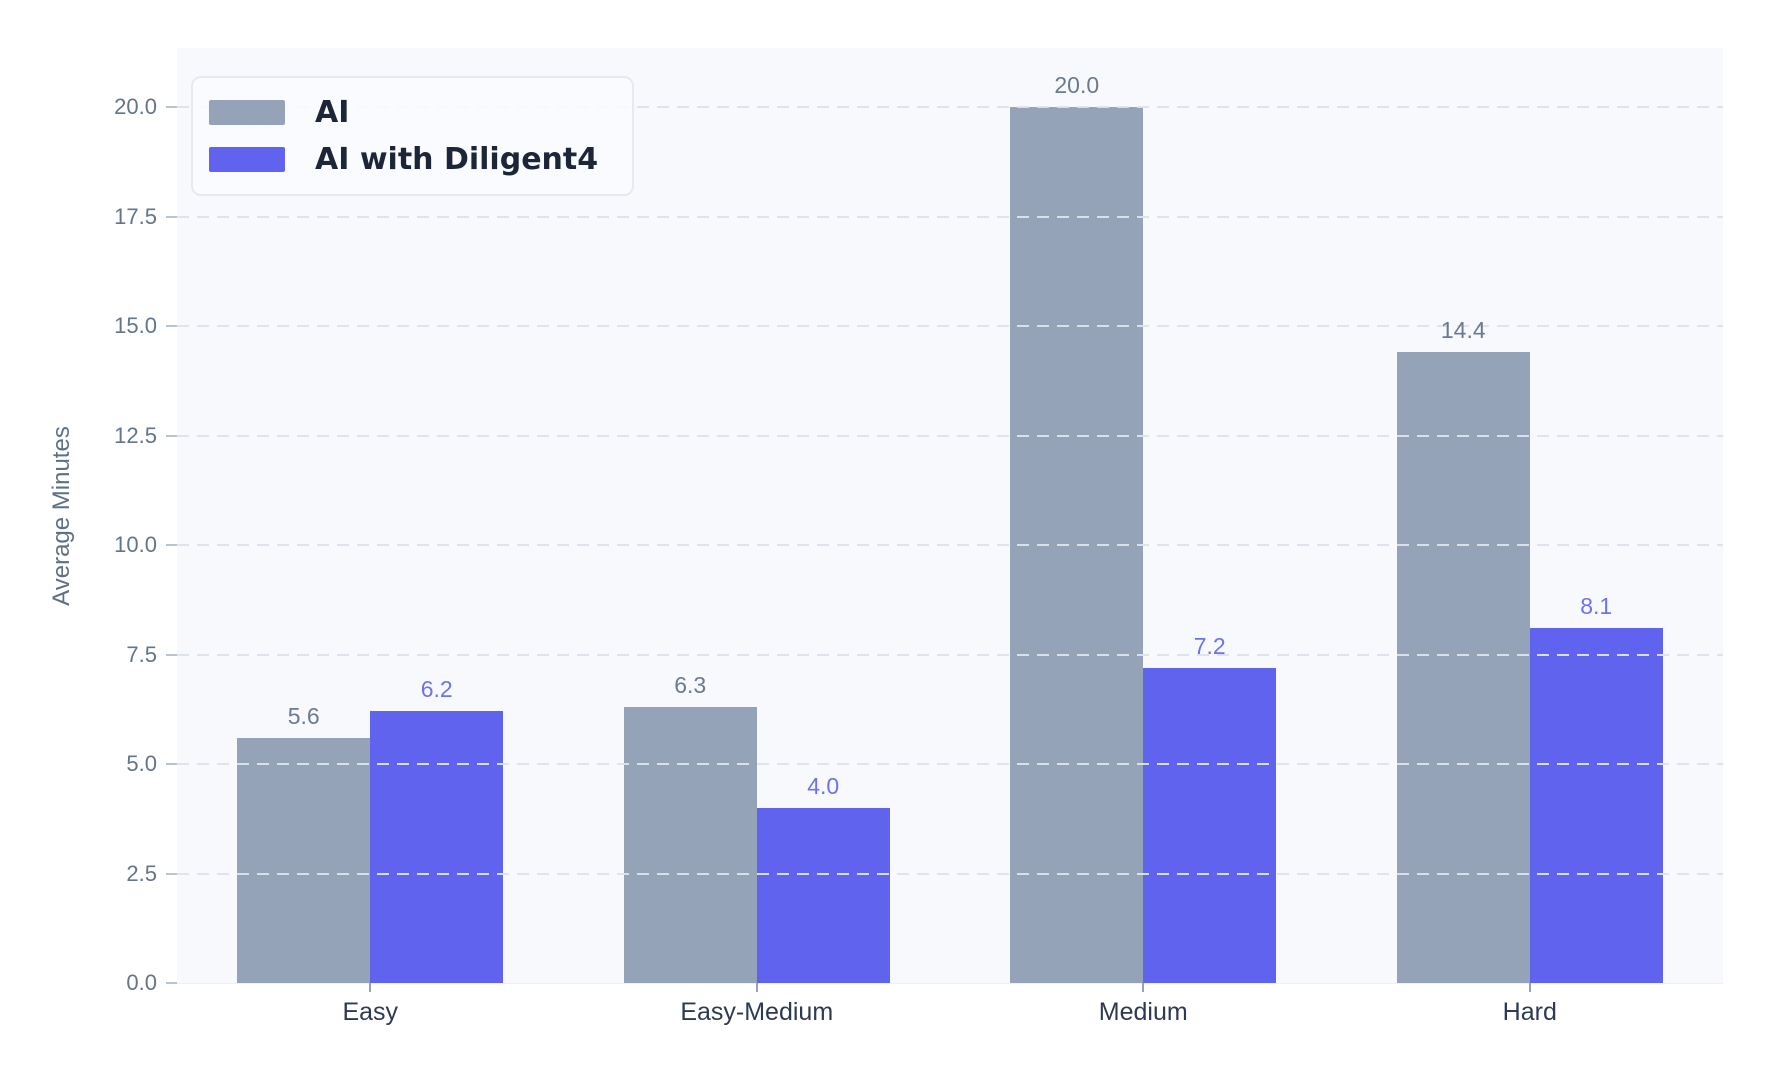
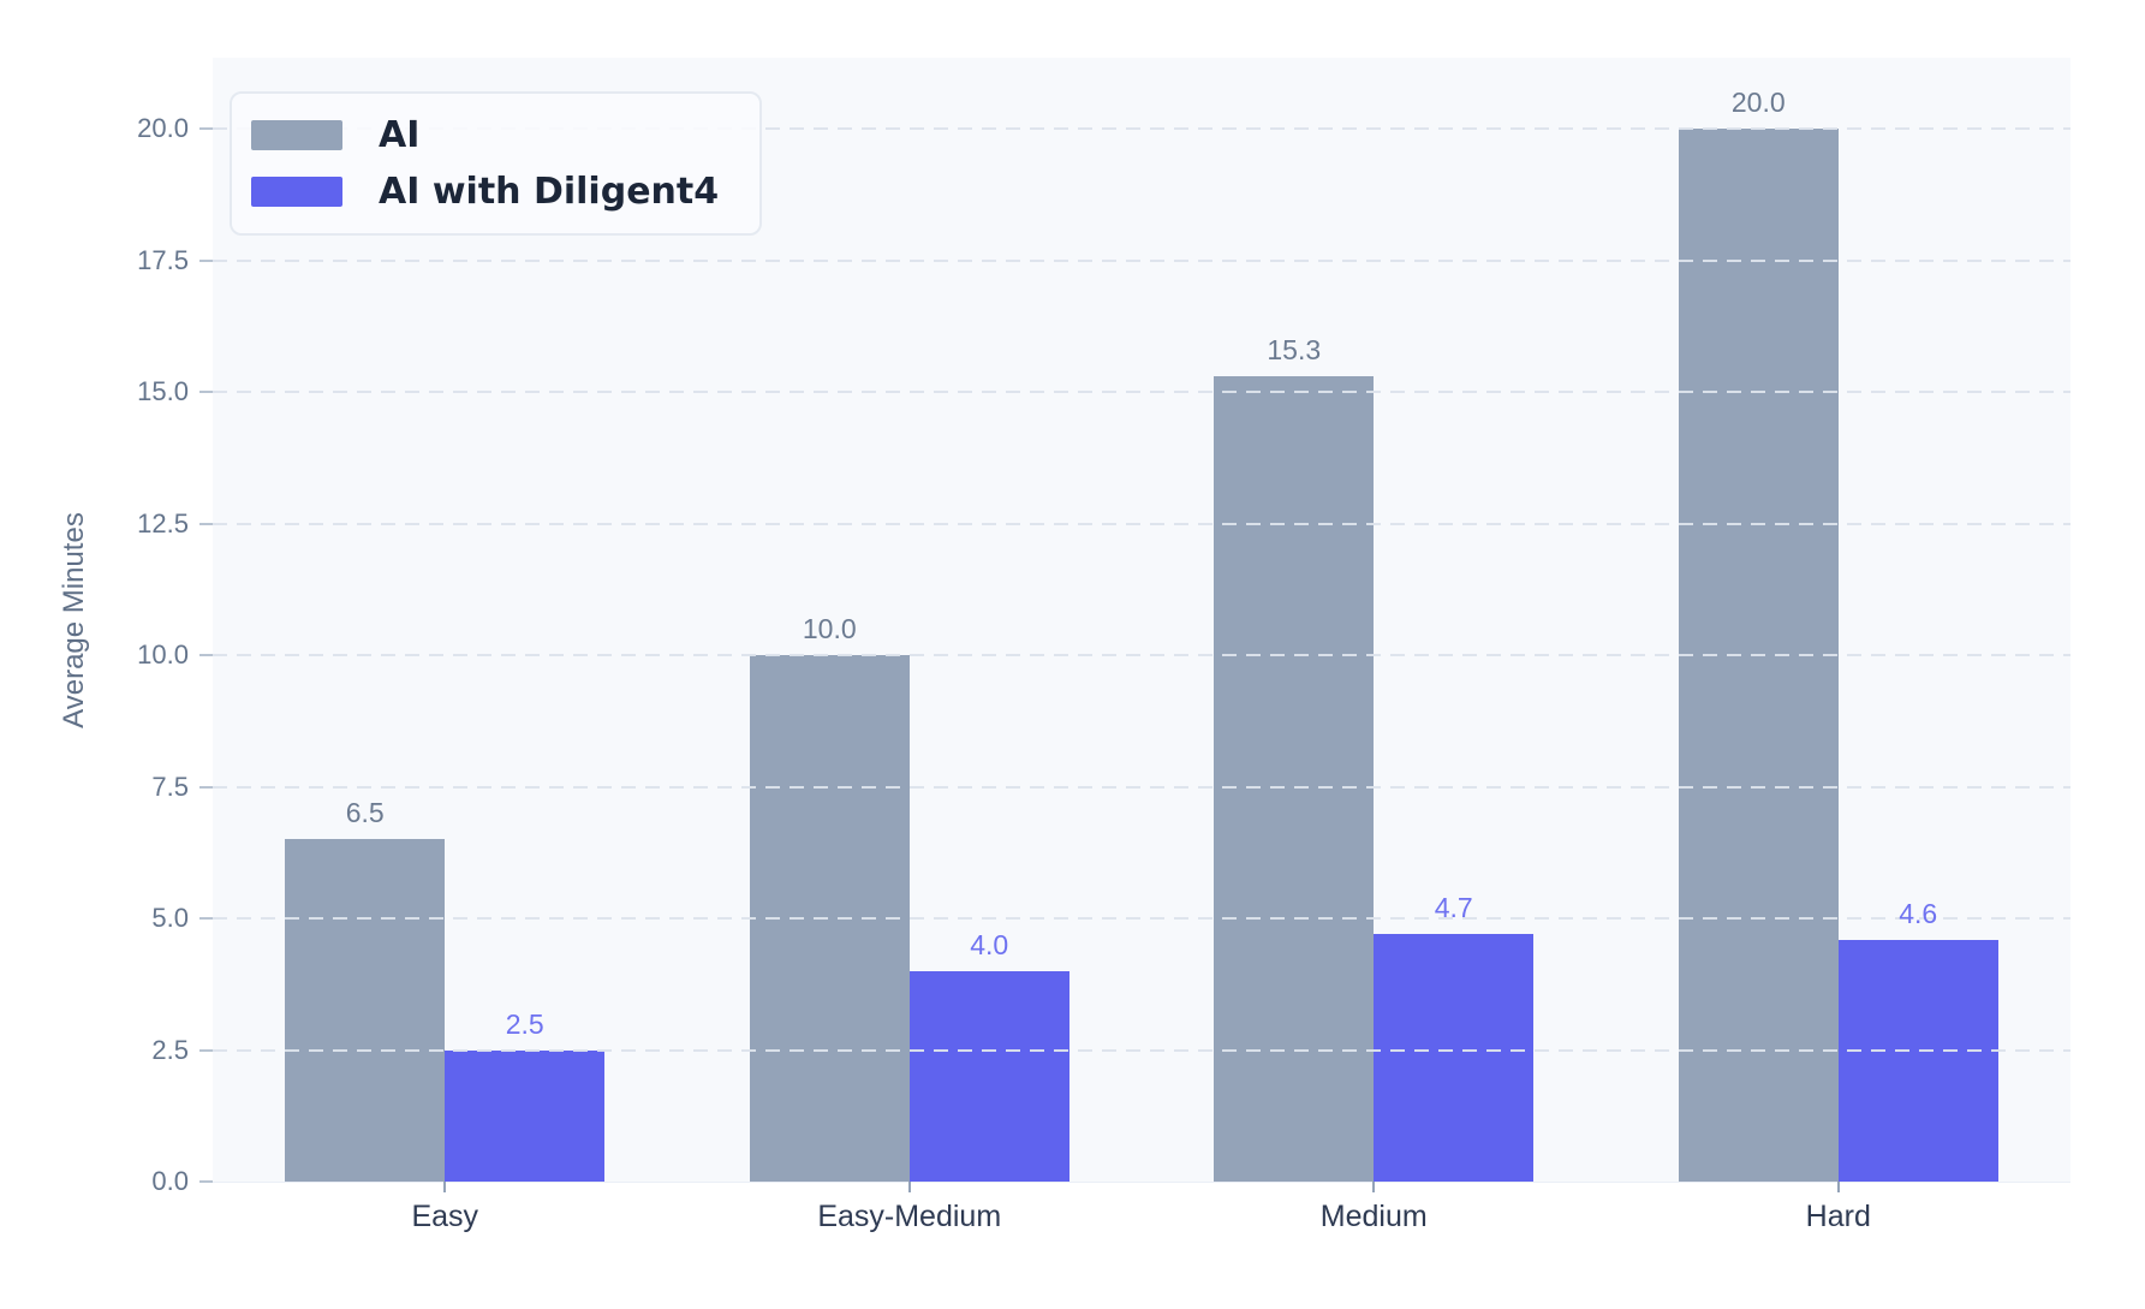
AI/Easy: 5.6 -> 6.5
AI with Diligent4/Easy: 6.2 -> 2.5
AI/Easy-Medium: 6.3 -> 10.0
AI/Medium: 20.0 -> 15.3
AI with Diligent4/Medium: 7.2 -> 4.7
AI/Hard: 14.4 -> 20.0
AI with Diligent4/Hard: 8.1 -> 4.6
